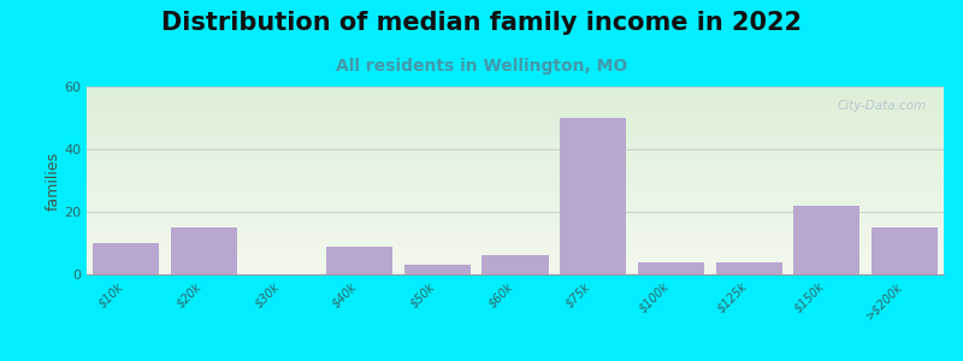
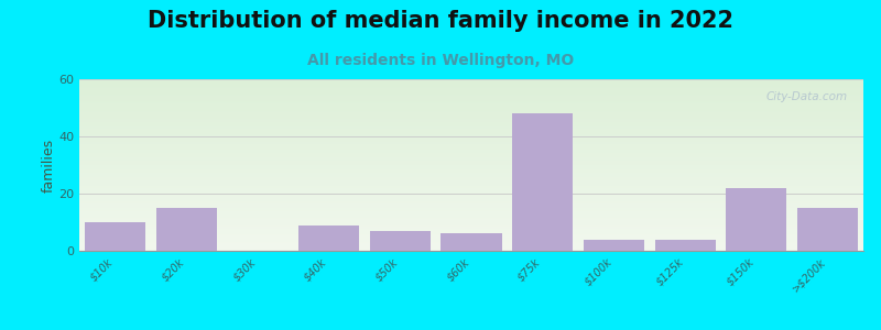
$50k: 3 -> 7
$75k: 50 -> 48
